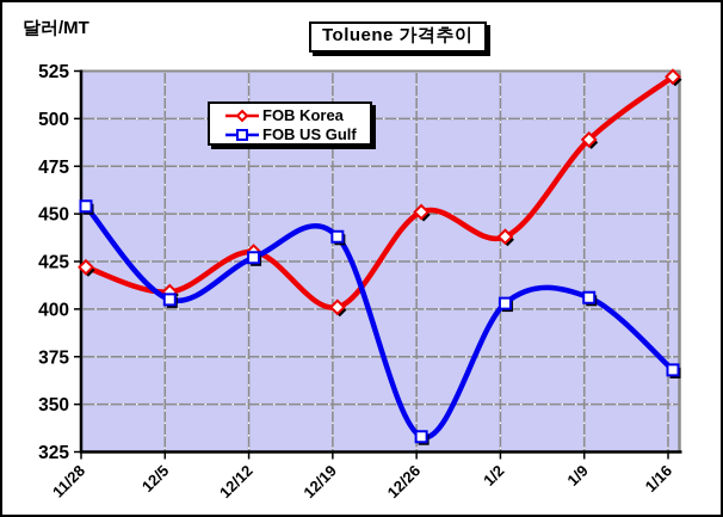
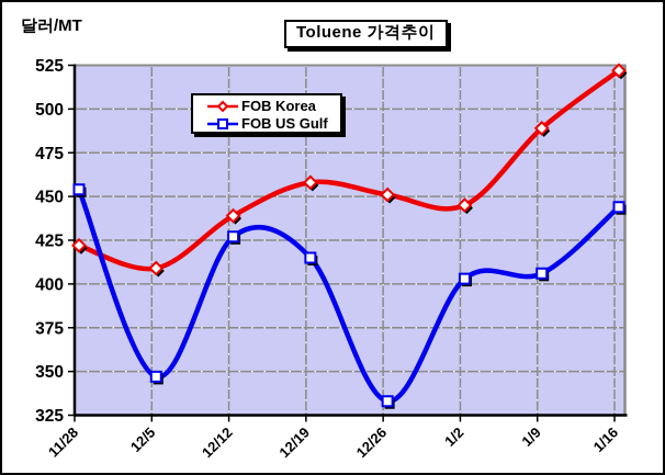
FOB US Gulf/12/5: 405 -> 347
FOB Korea/12/12: 430 -> 439
FOB Korea/12/19: 401 -> 458
FOB US Gulf/12/19: 438 -> 415
FOB Korea/1/2: 438 -> 445
FOB US Gulf/1/16: 368 -> 444
